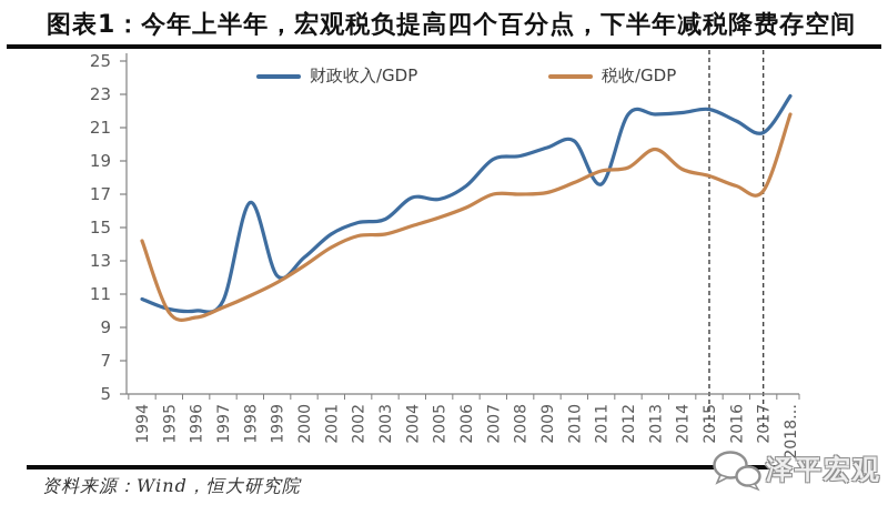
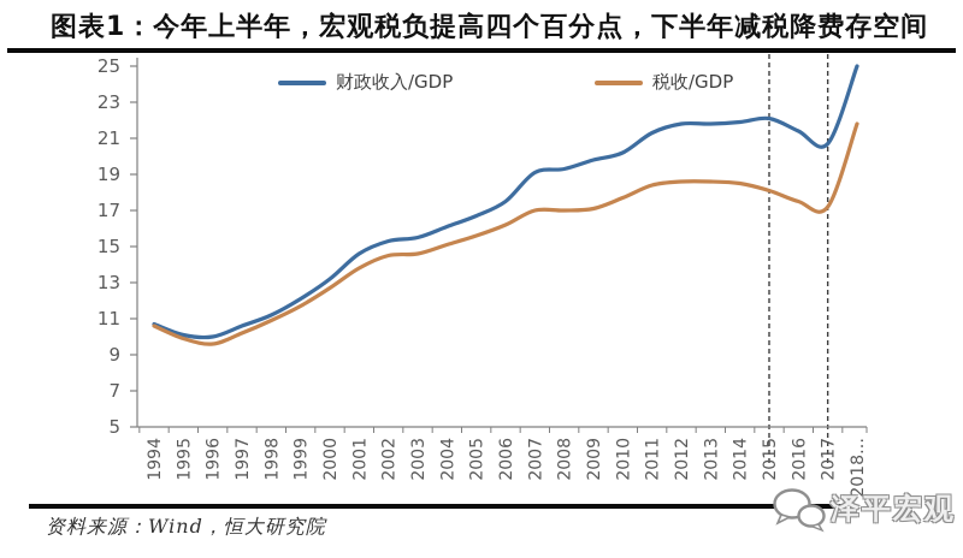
税收/GDP/1994: 14.2 -> 10.6
财政收入/GDP/1998: 16.5 -> 11.2
财政收入/GDP/2004: 16.8 -> 16.1
财政收入/GDP/2011: 17.6 -> 21.3
税收/GDP/2013: 19.7 -> 18.6
财政收入/GDP/2018…: 22.9 -> 25.0
